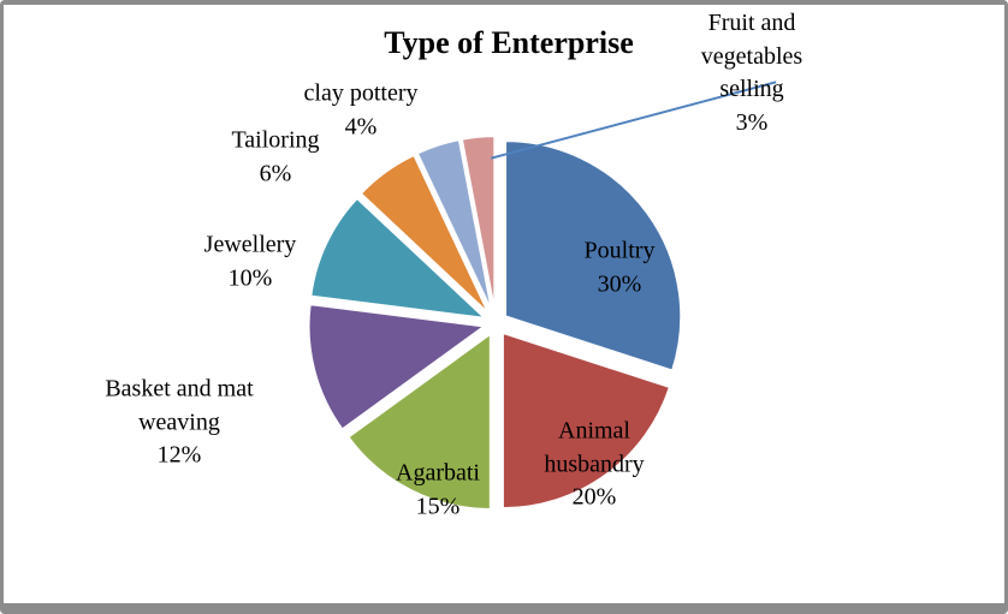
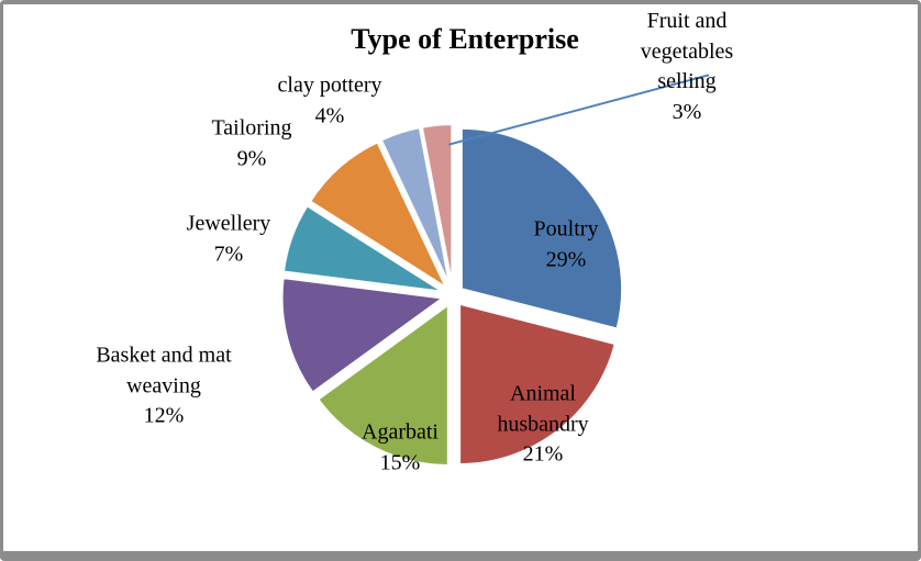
Poultry: 30% -> 29%
Animal husbandry: 20% -> 21%
Jewellery: 10% -> 7%
Tailoring: 6% -> 9%
